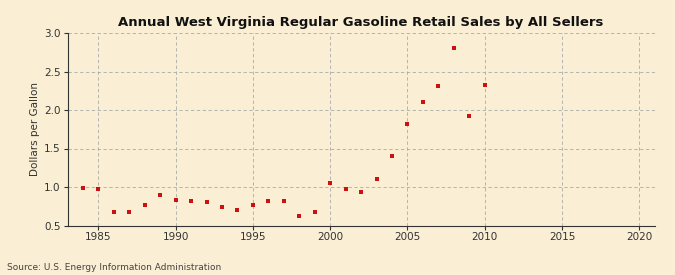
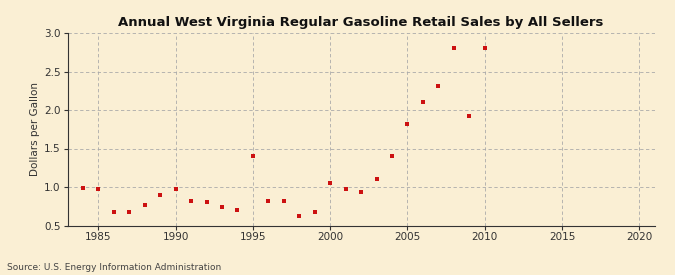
1990: 0.83 -> 0.98
1995: 0.76 -> 1.40
2010: 2.32 -> 2.80
